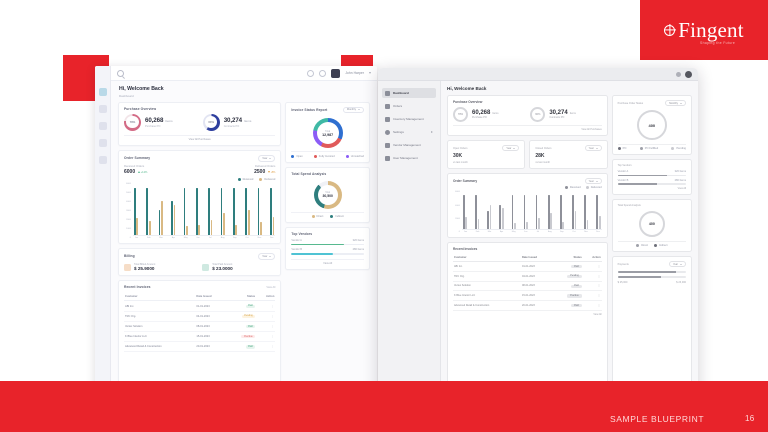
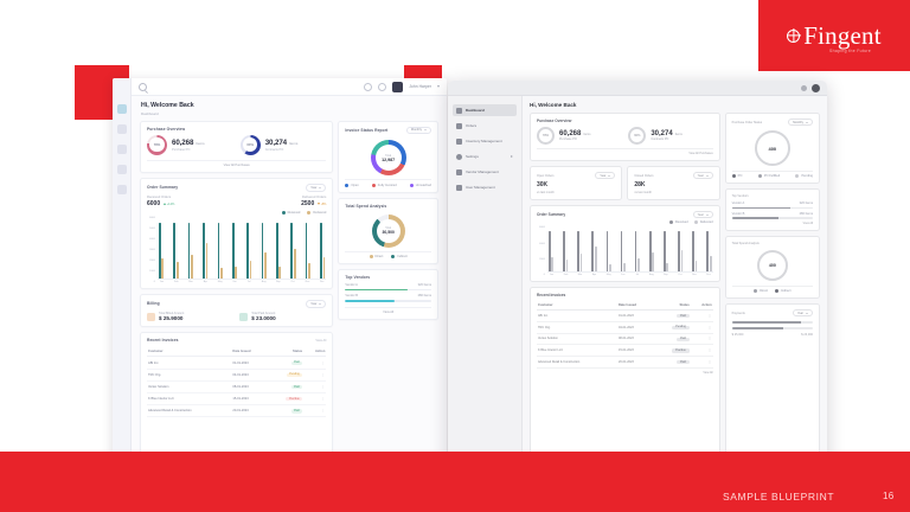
Received Orders/Mar: 3000 -> 6000
Delivered Orders/Mar: 4000 -> 2000
Received Orders/Apr: 4000 -> 6000
